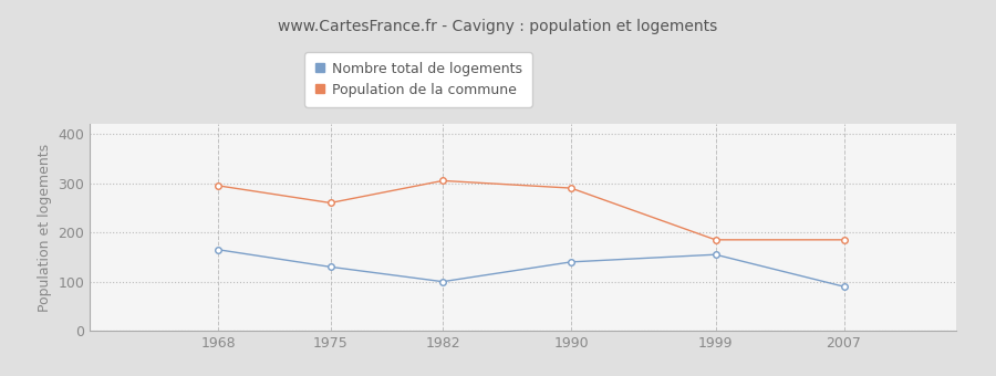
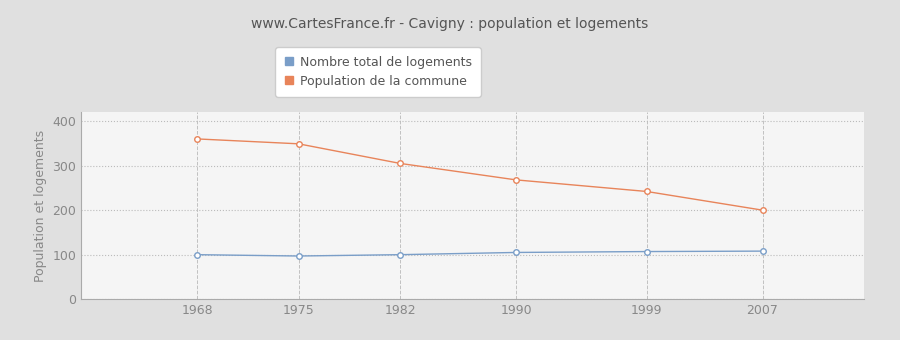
Nombre total de logements/1968: 165 -> 100
Population de la commune/1968: 295 -> 360
Nombre total de logements/1975: 130 -> 97
Population de la commune/1975: 260 -> 349
Nombre total de logements/1990: 140 -> 105
Population de la commune/1990: 290 -> 268
Nombre total de logements/1999: 155 -> 107
Population de la commune/1999: 185 -> 242
Nombre total de logements/2007: 90 -> 108
Population de la commune/2007: 185 -> 200
